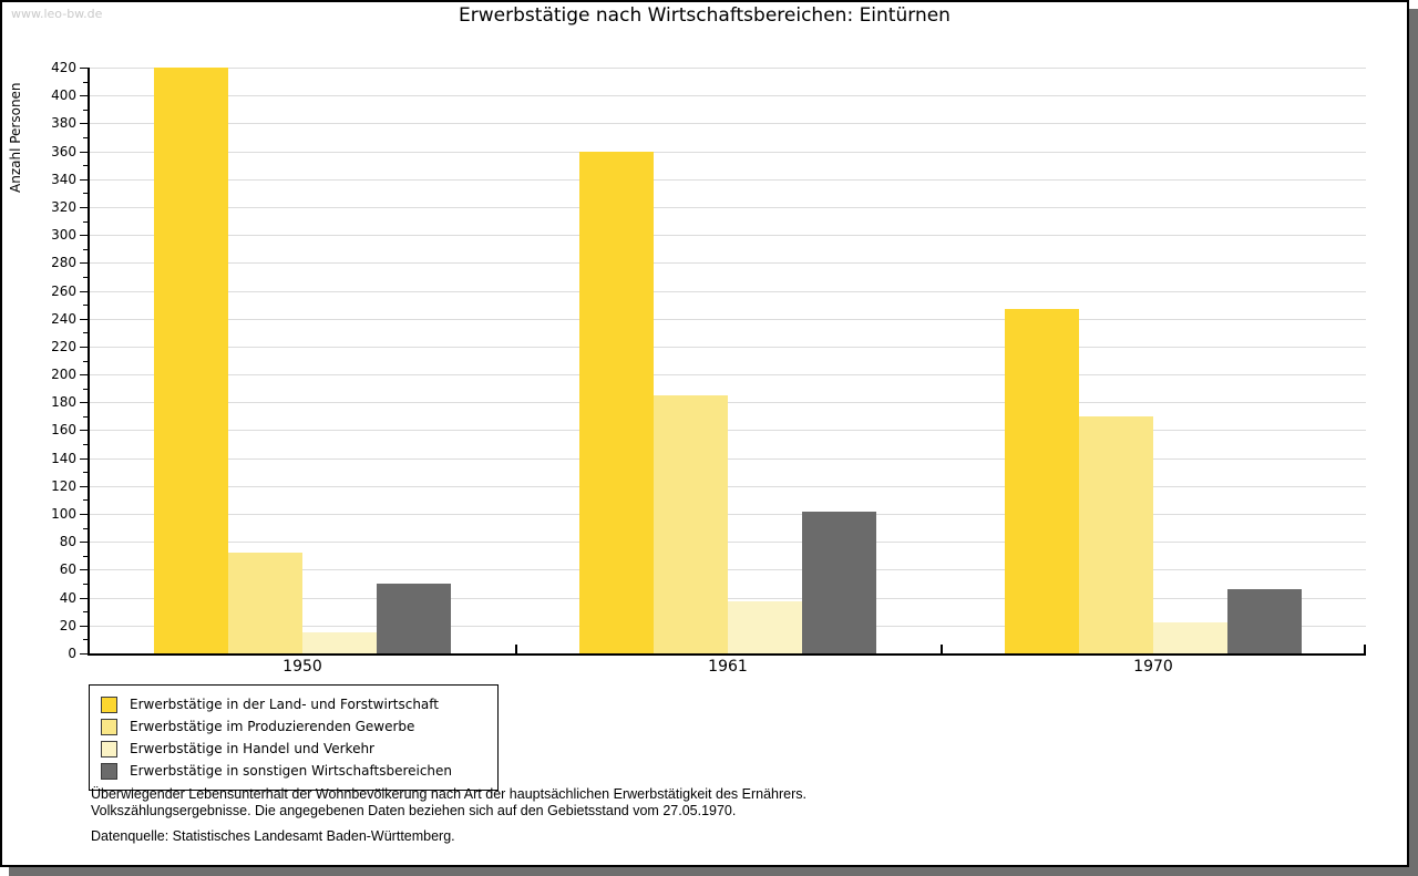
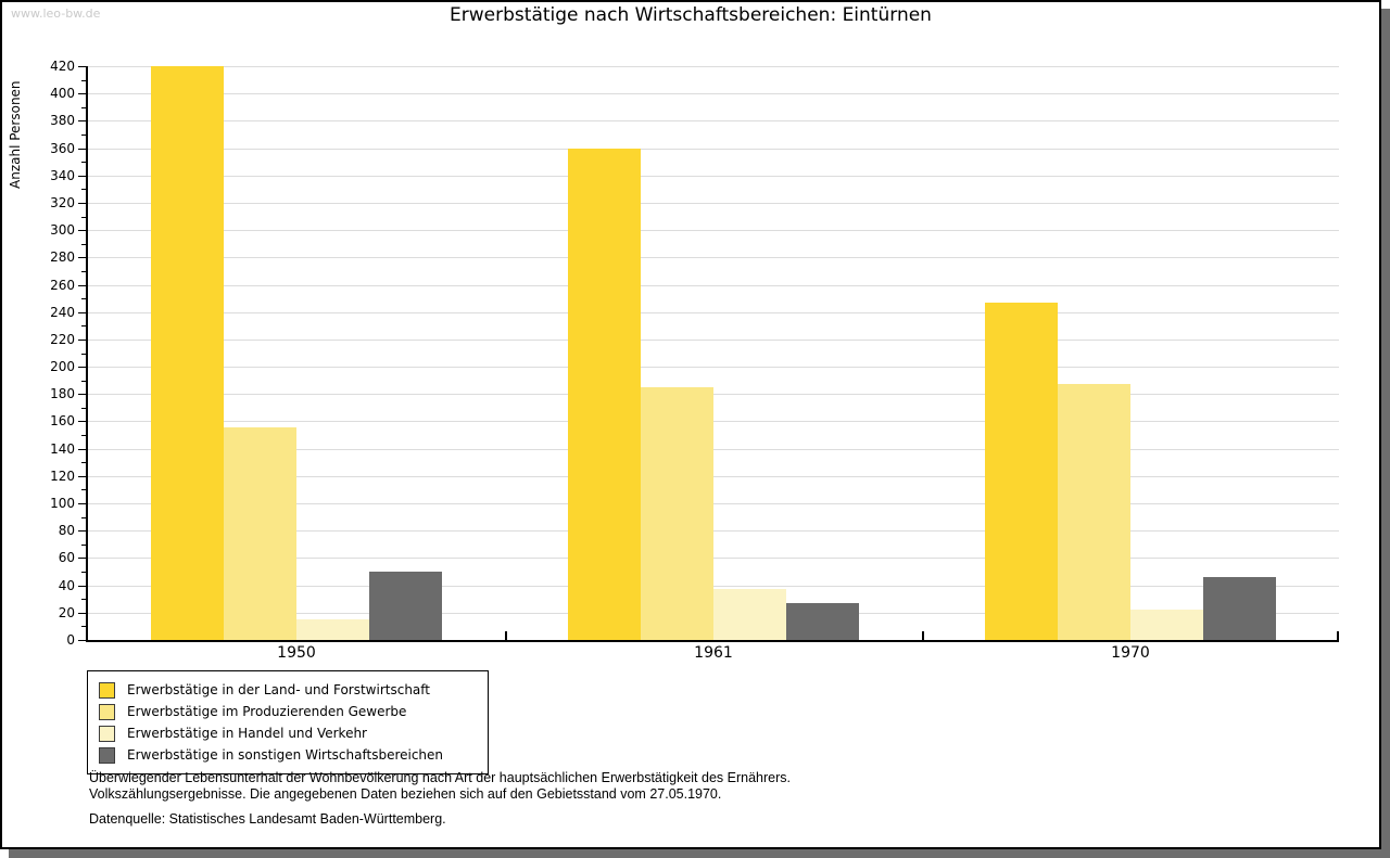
Erwerbstätige im Produzierenden Gewerbe/1950: 72 -> 156
Erwerbstätige in sonstigen Wirtschaftsbereichen/1961: 102 -> 27
Erwerbstätige im Produzierenden Gewerbe/1970: 170 -> 187
